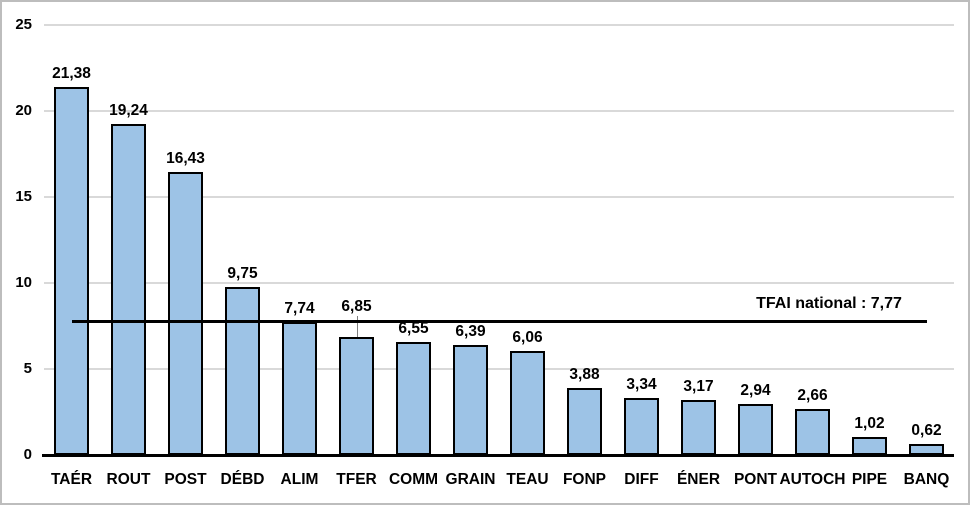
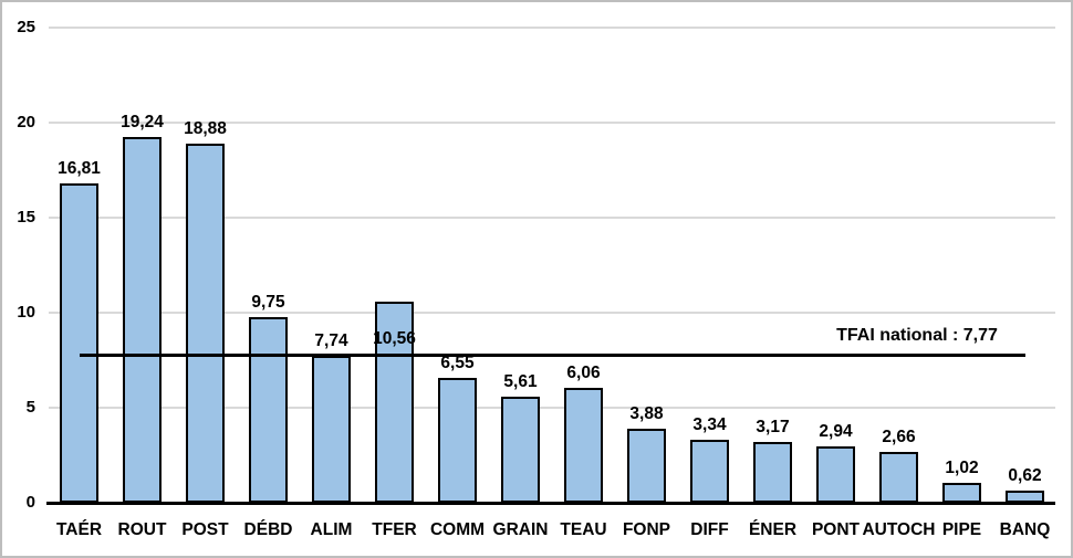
TAÉR: 21,38 -> 16,81
POST: 16,43 -> 18,88
TFER: 6,85 -> 10,56
GRAIN: 6,39 -> 5,61
